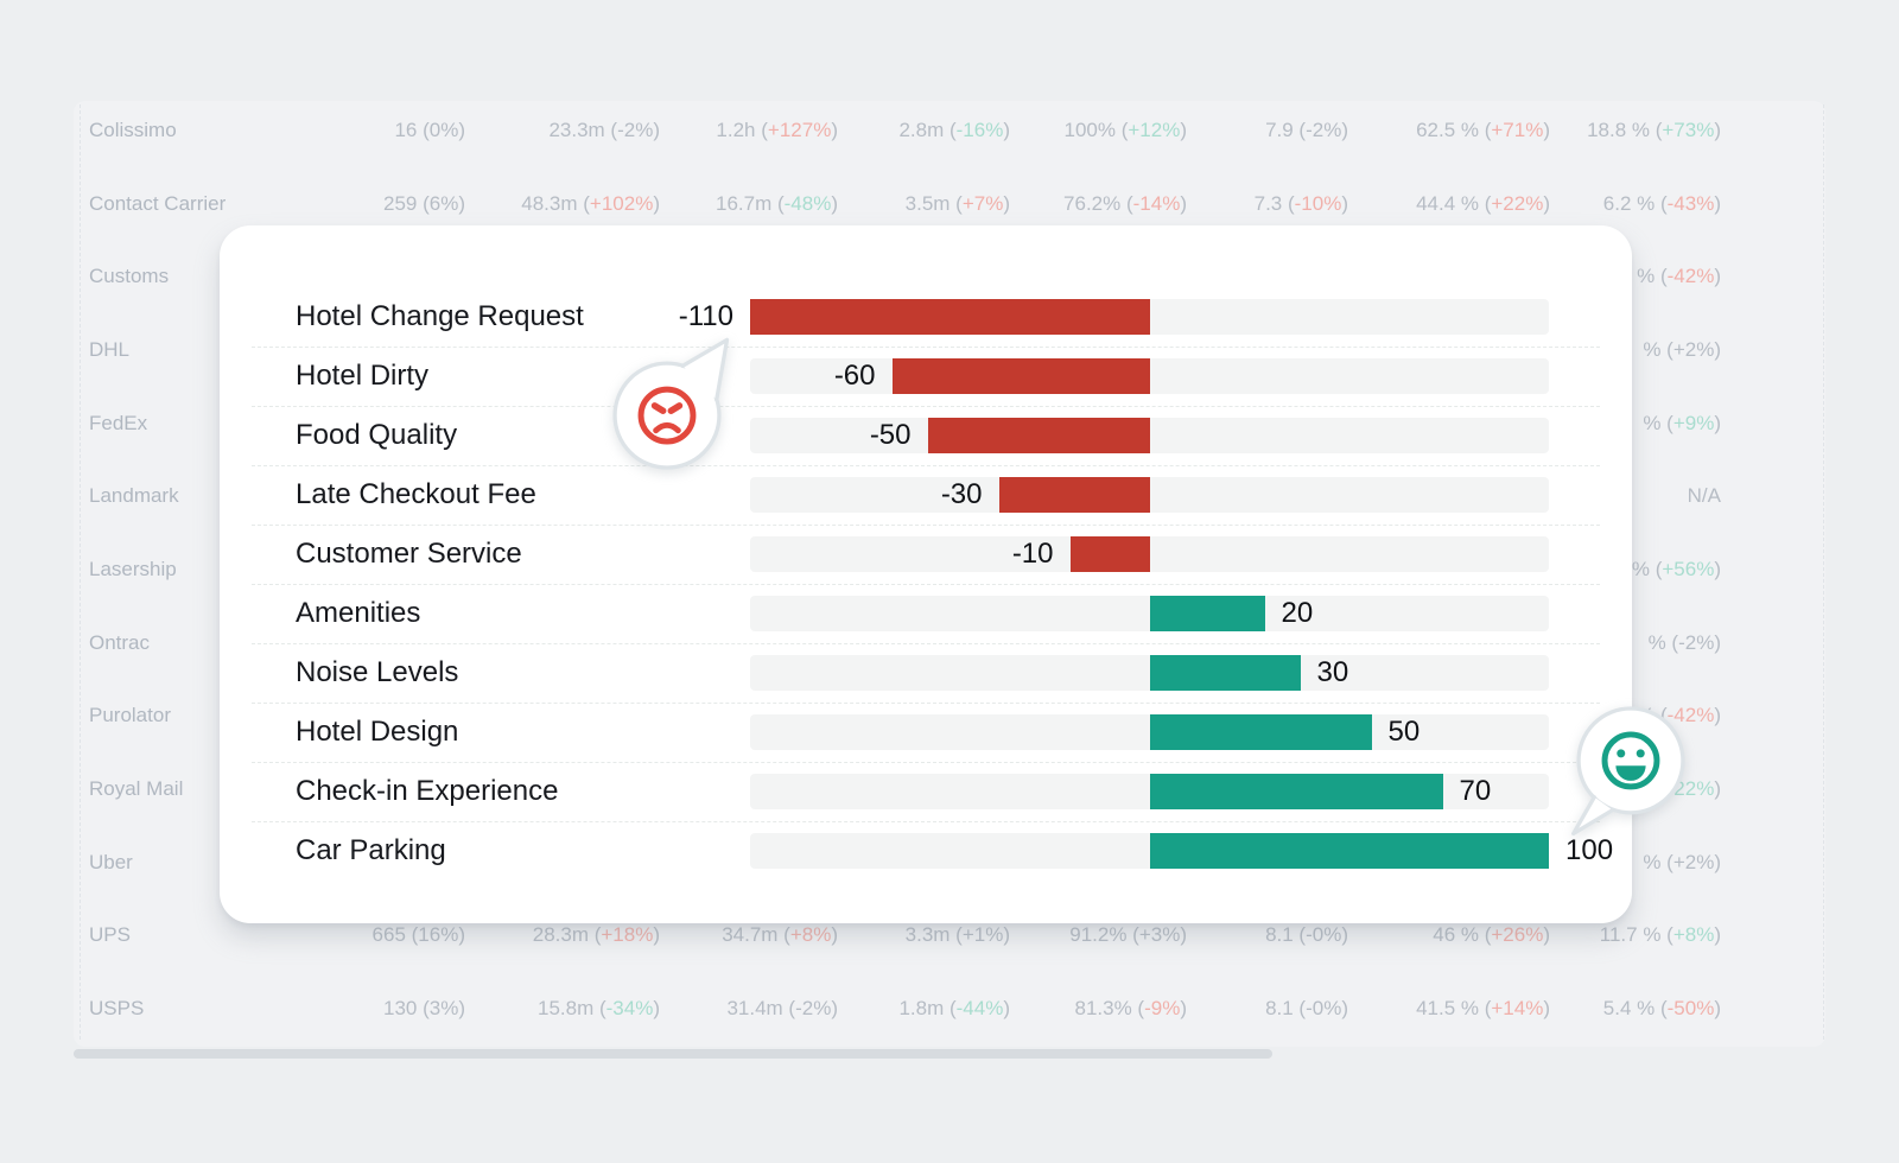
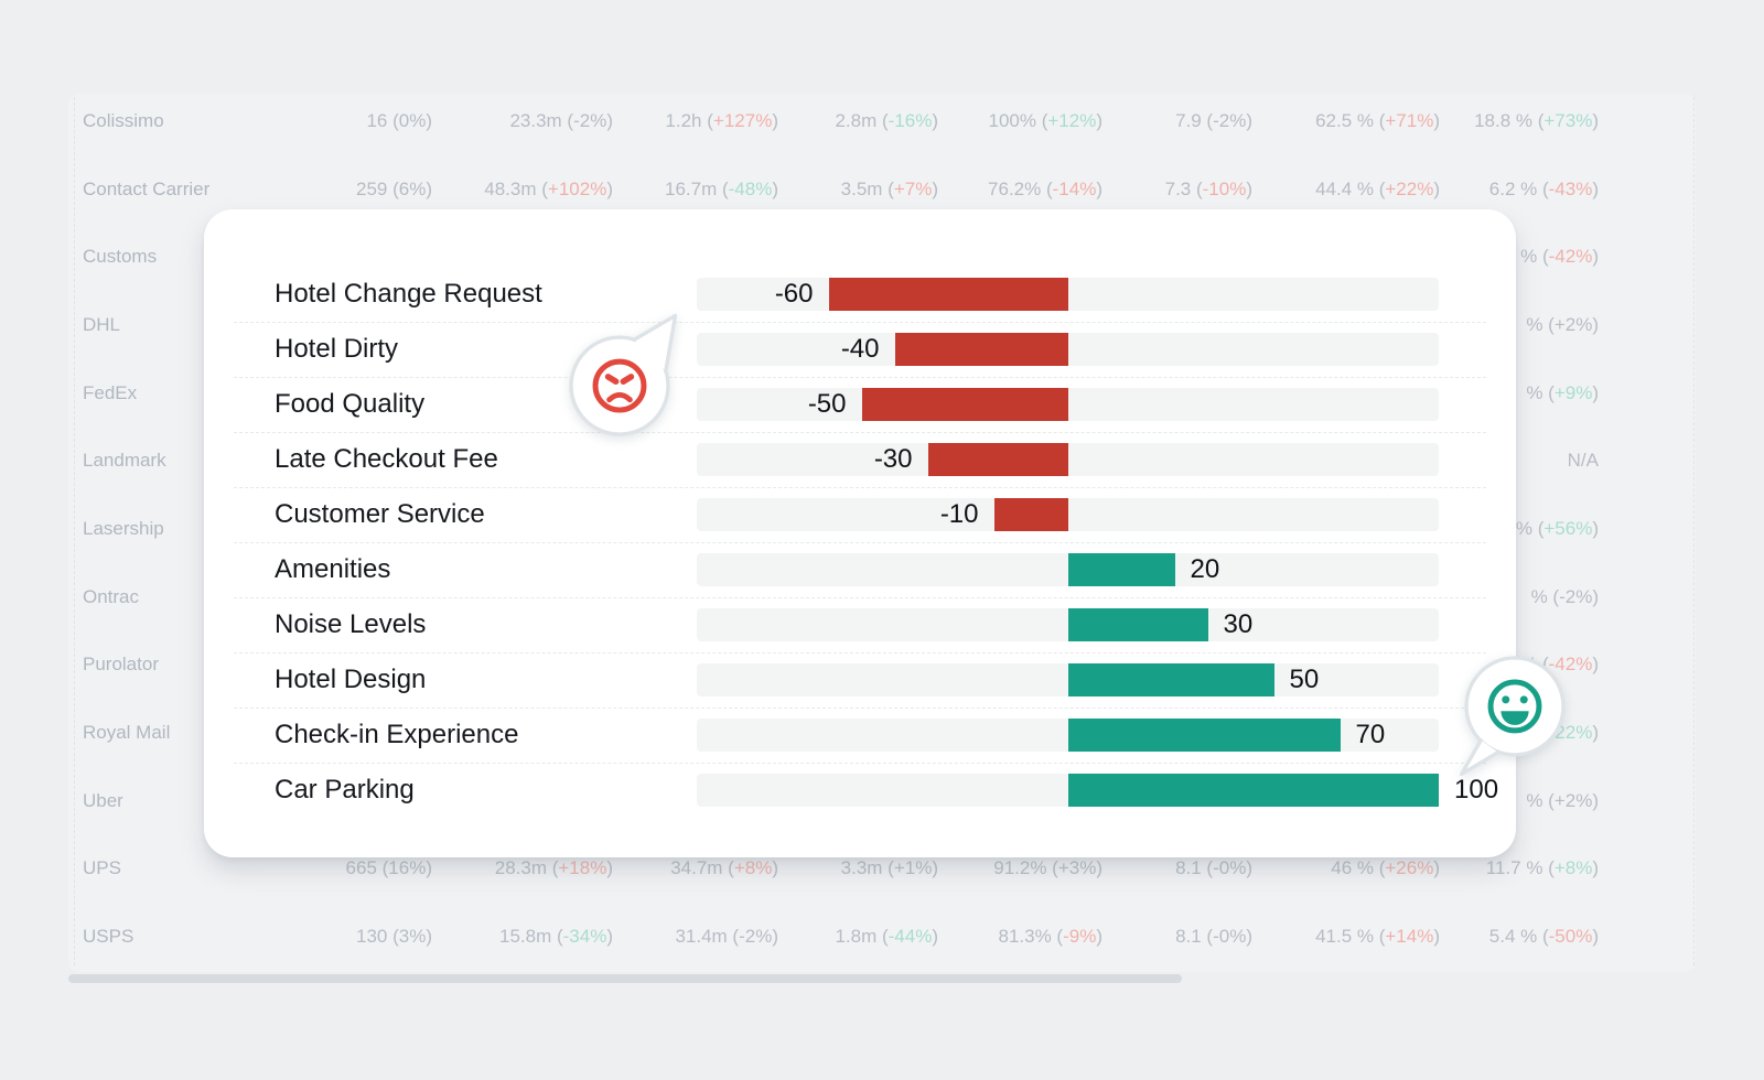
Hotel Change Request: -110 -> -60
Hotel Dirty: -60 -> -40
